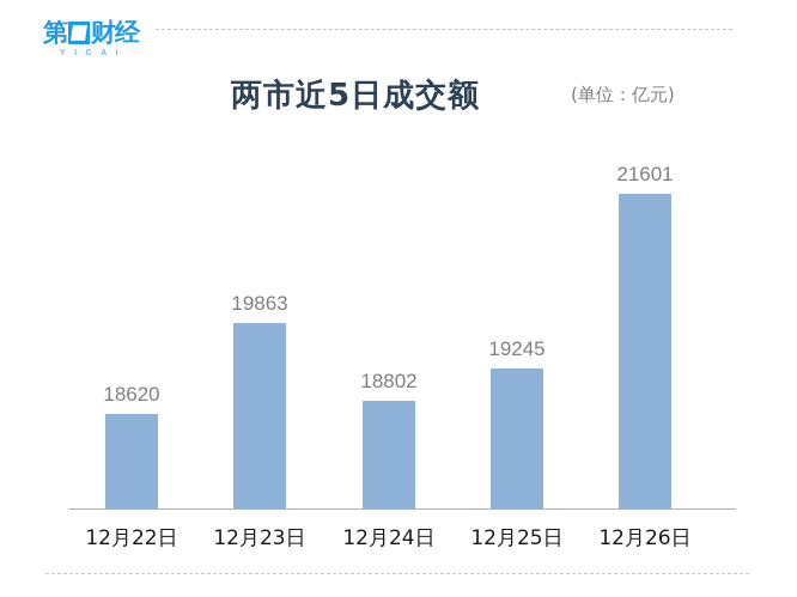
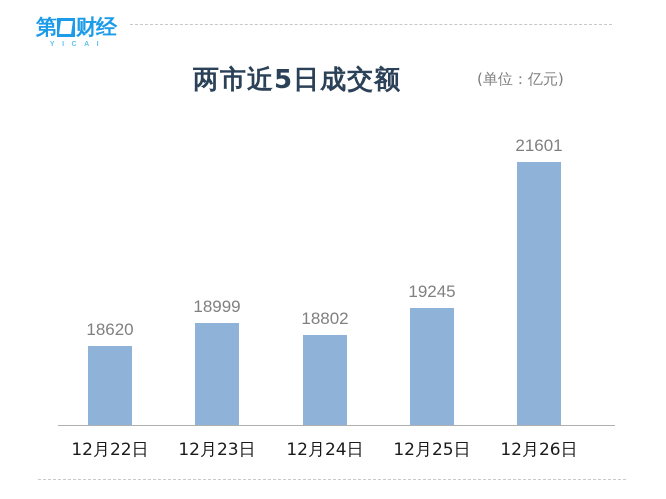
12月23日: 19863 -> 18999
